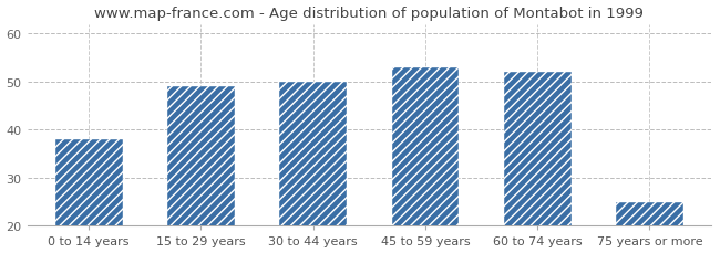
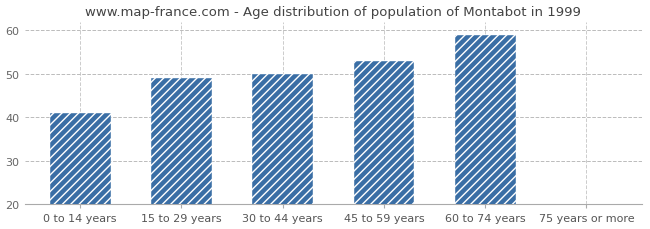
0 to 14 years: 38 -> 41
60 to 74 years: 52 -> 59
75 years or more: 25 -> 20
